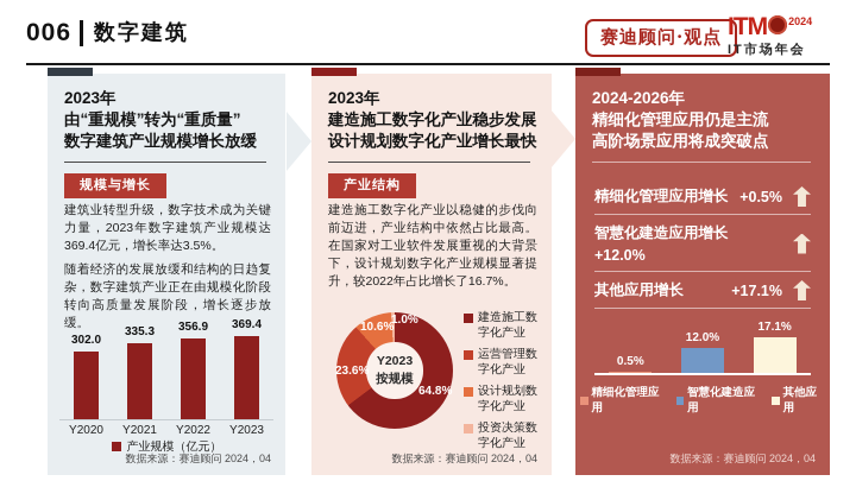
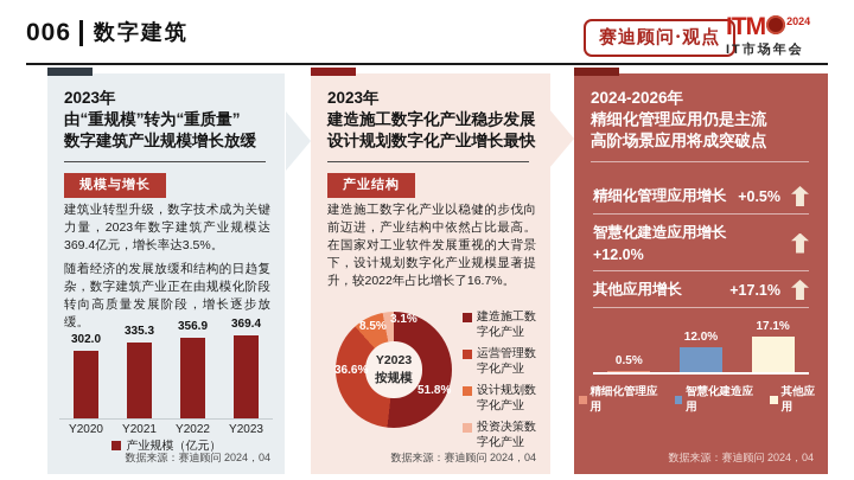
Y2023 按规模/建造施工数字化产业: 64.8% -> 51.8%
Y2023 按规模/运营管理数字化产业: 23.6% -> 36.6%
Y2023 按规模/设计规划数字化产业: 10.6% -> 8.5%
Y2023 按规模/投资决策数字化产业: 1.0% -> 3.1%
